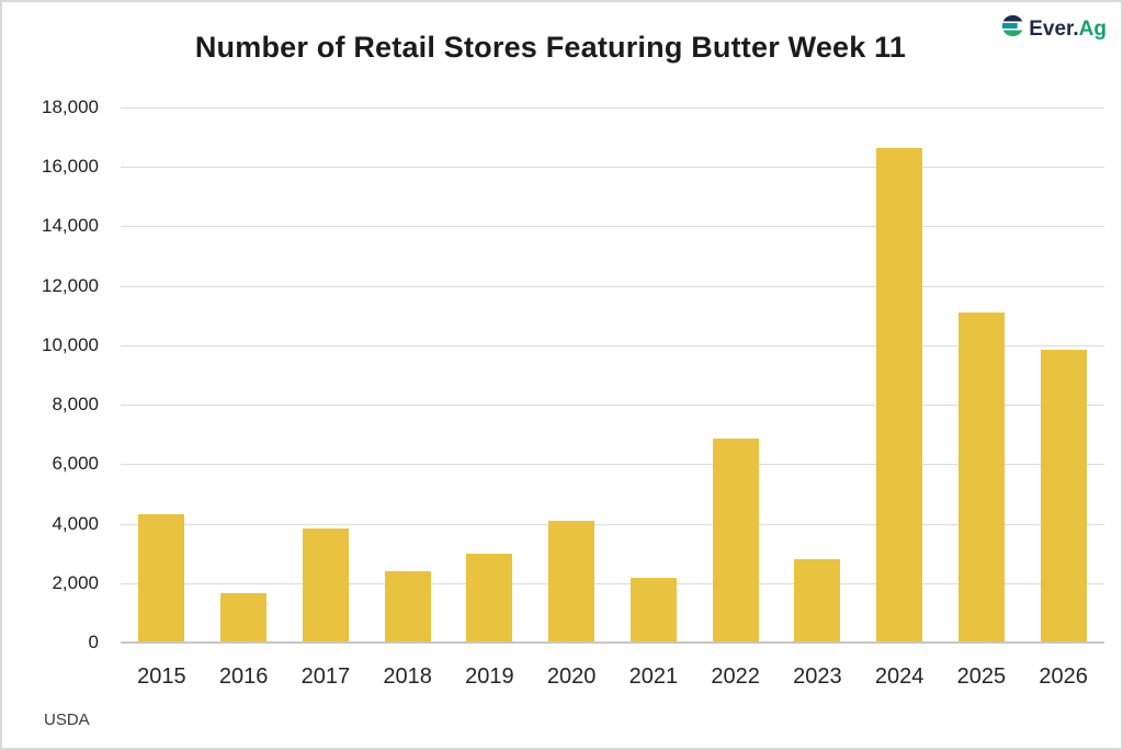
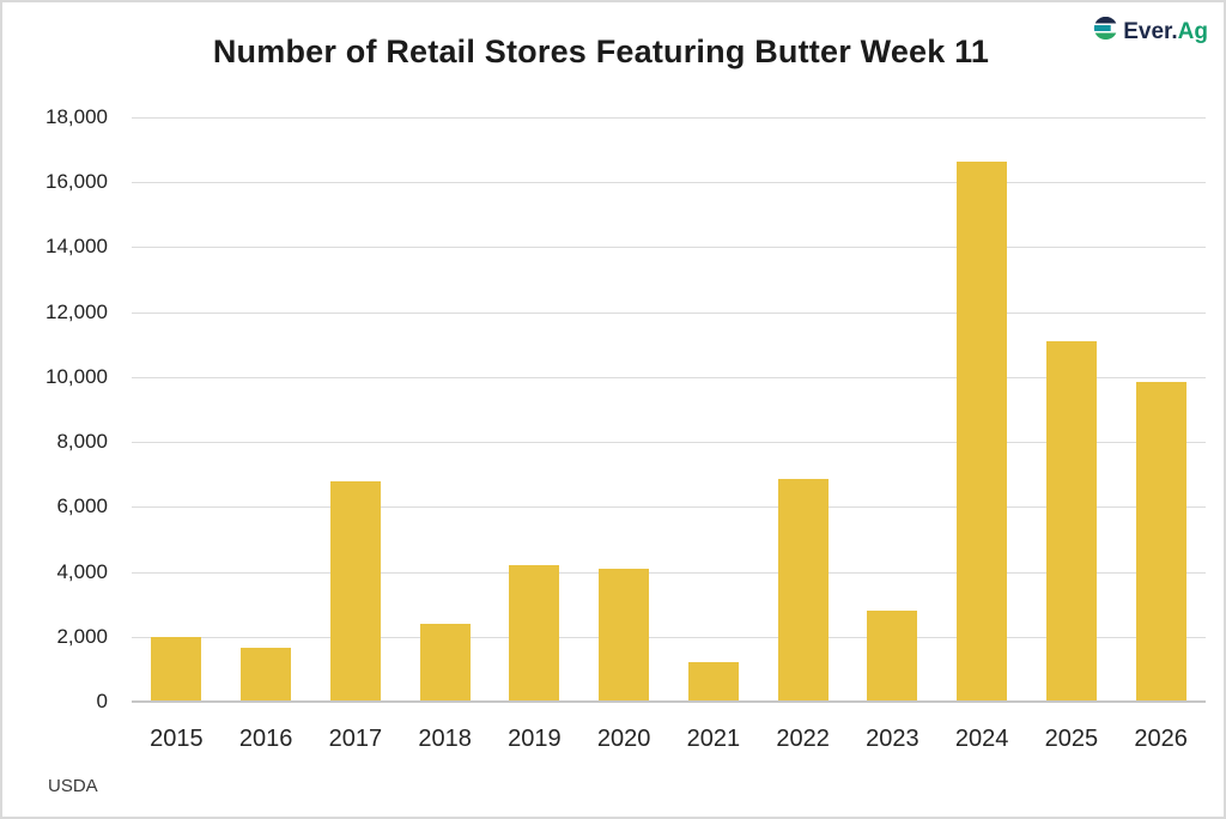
2015: 4300 -> 2000
2017: 3800 -> 6800
2019: 3000 -> 4200
2021: 2200 -> 1200
